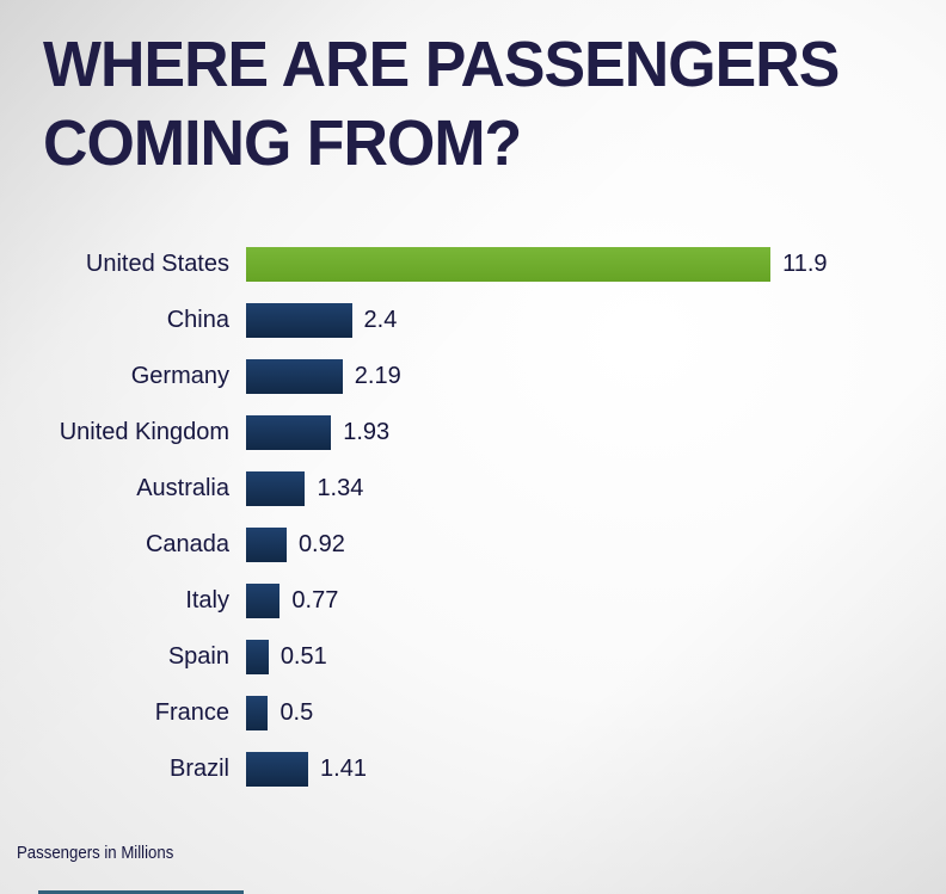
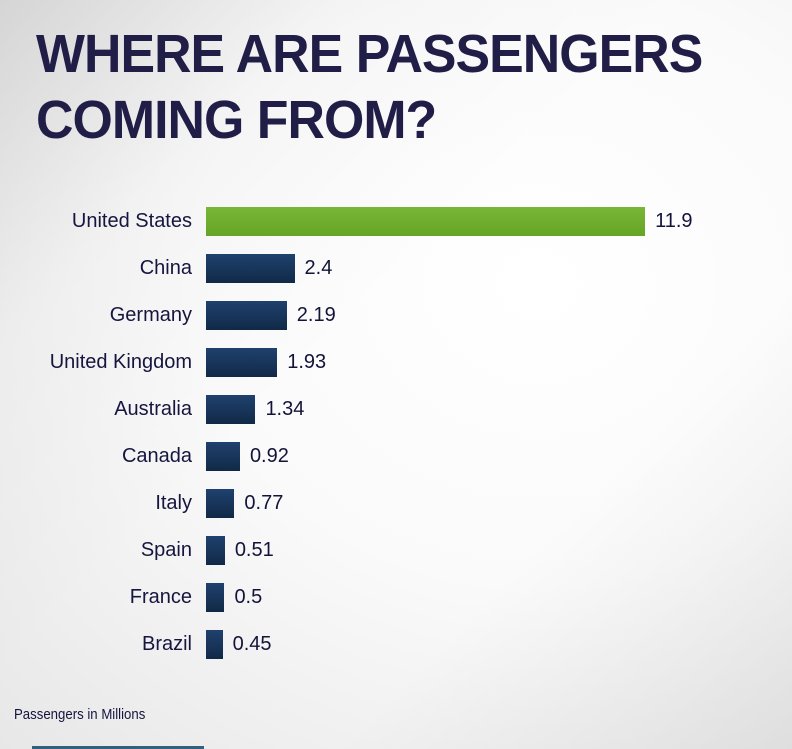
Brazil: 1.41 -> 0.45
